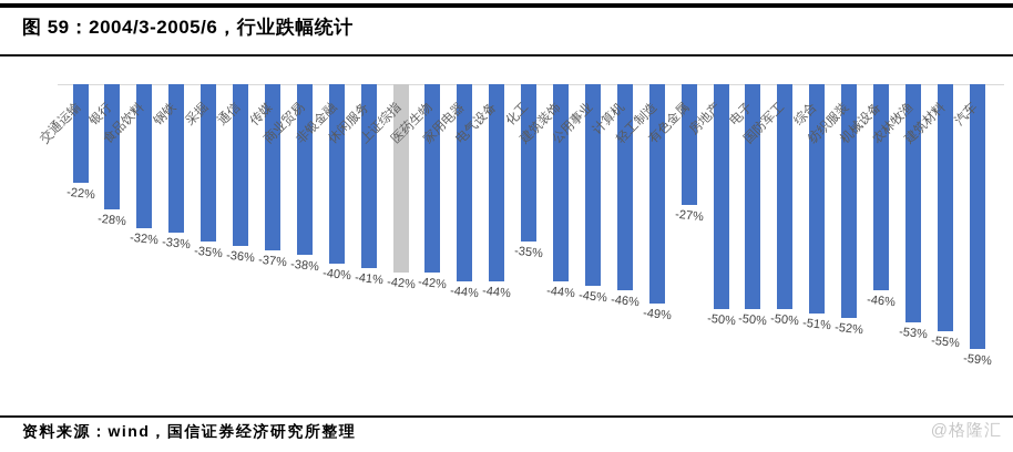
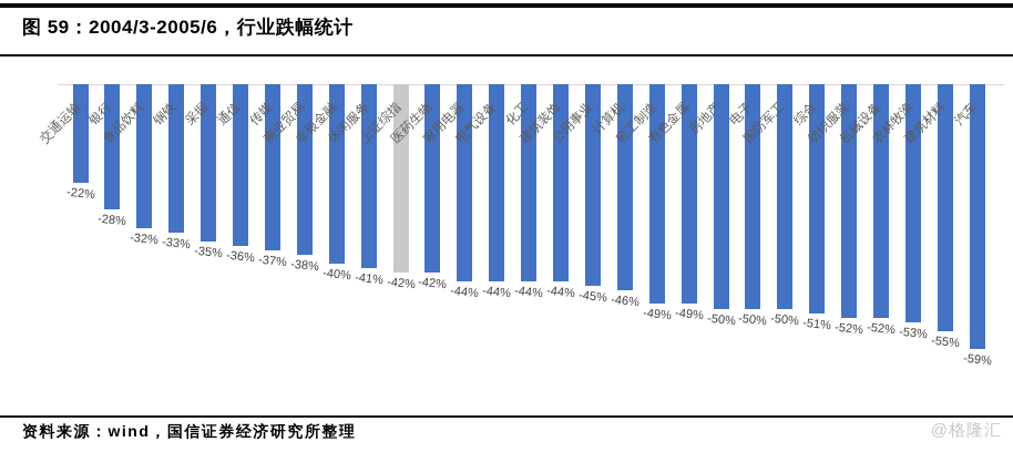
化工: -35% -> -44%
有色金属: -27% -> -49%
机械设备: -46% -> -52%
